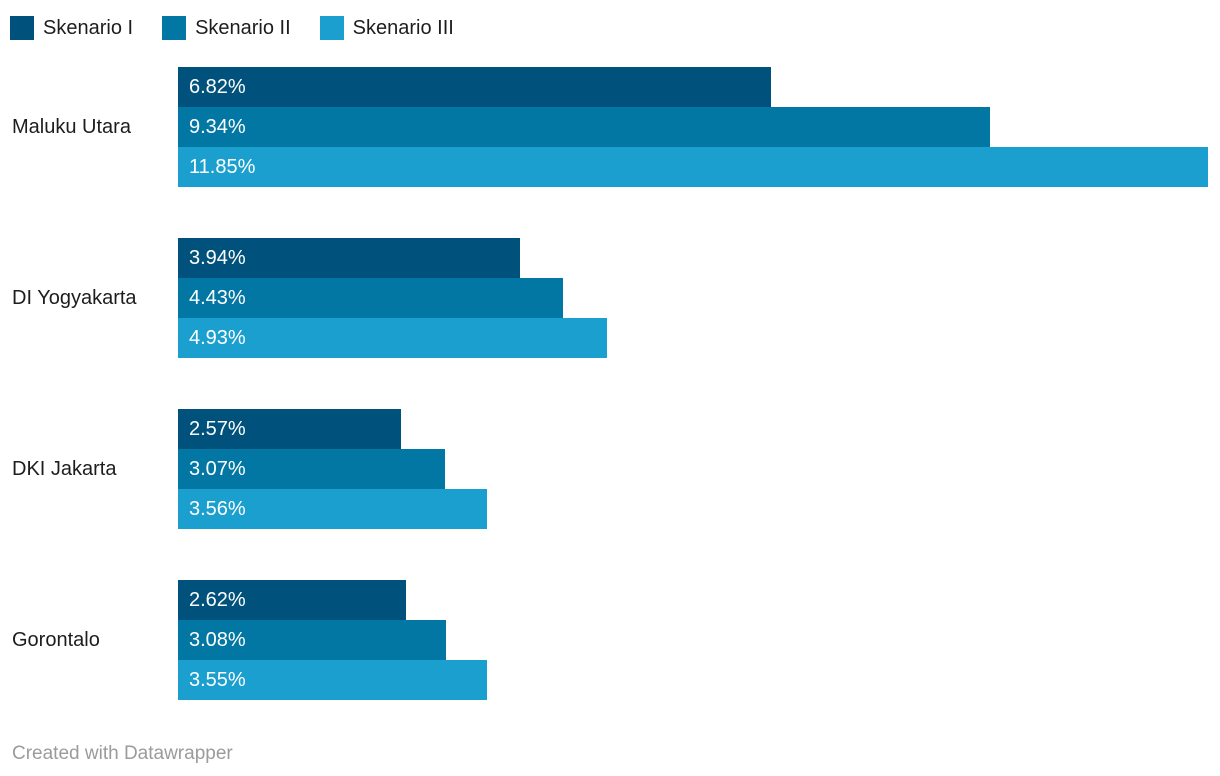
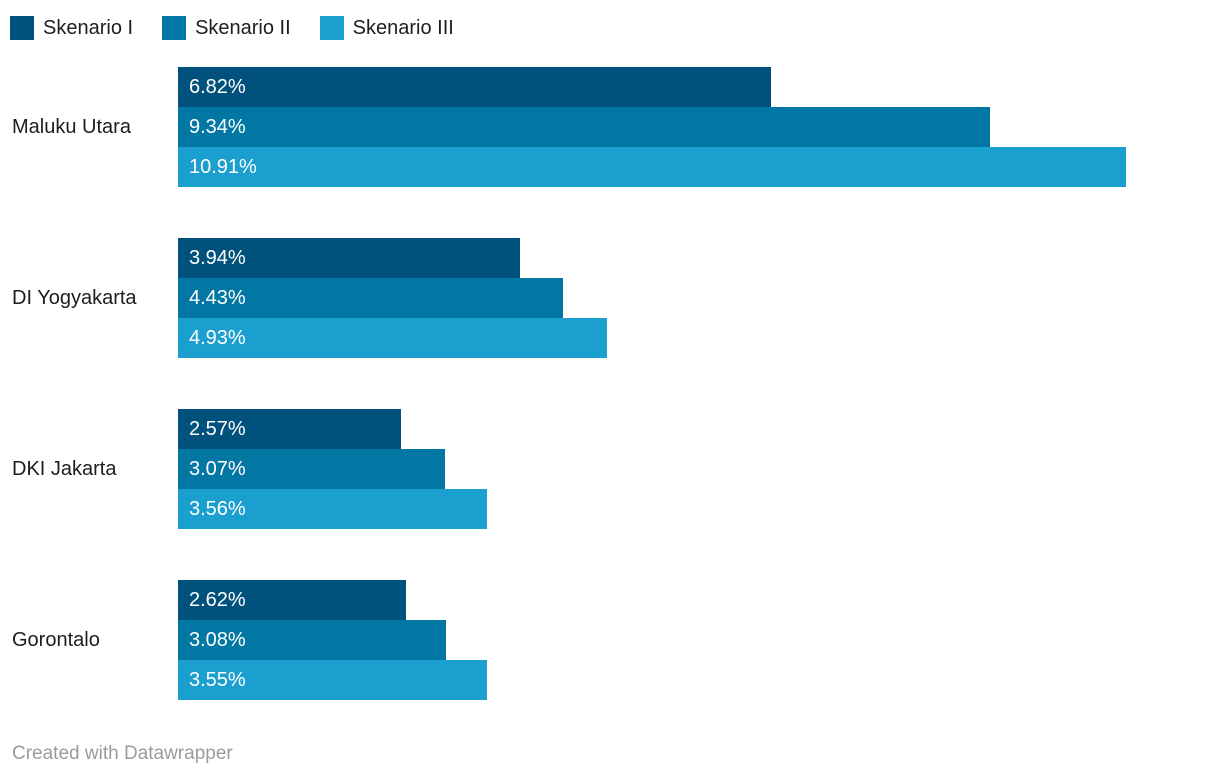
Skenario III/Maluku Utara: 11.85% -> 10.91%
